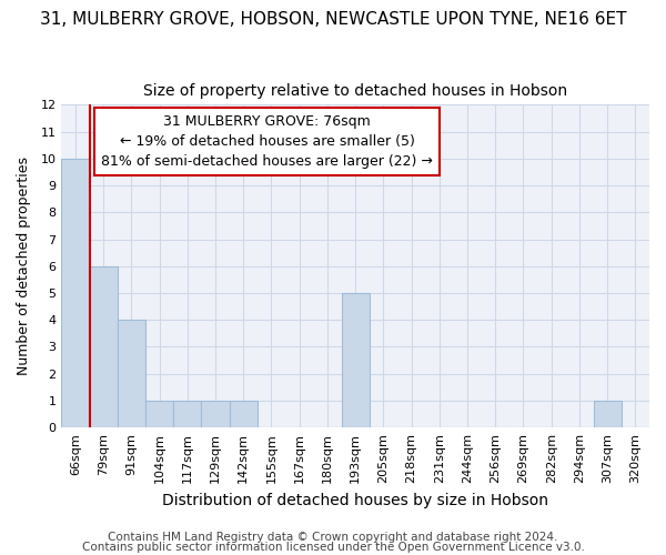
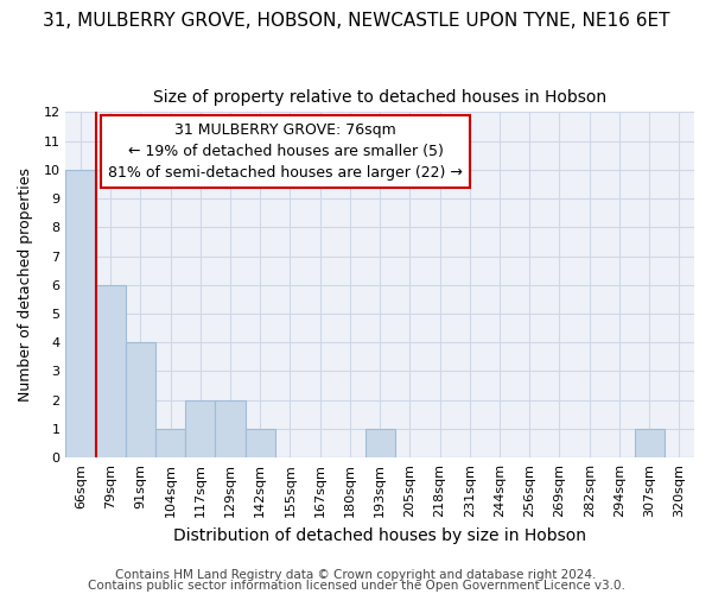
117sqm: 1 -> 2
129sqm: 1 -> 2
193sqm: 5 -> 1
